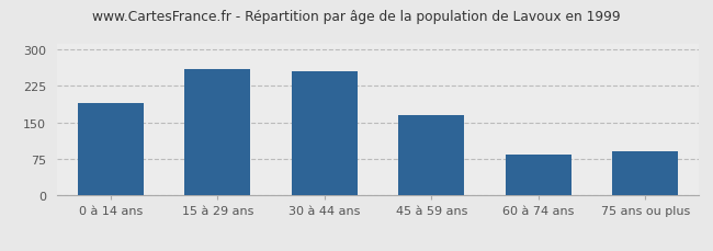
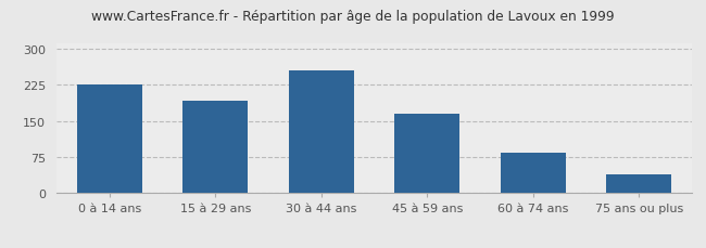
0 à 14 ans: 190 -> 225
15 à 29 ans: 260 -> 192
75 ans ou plus: 90 -> 40
